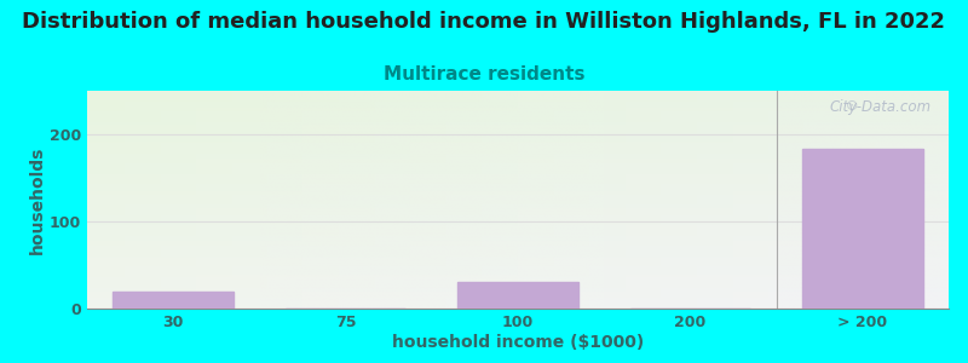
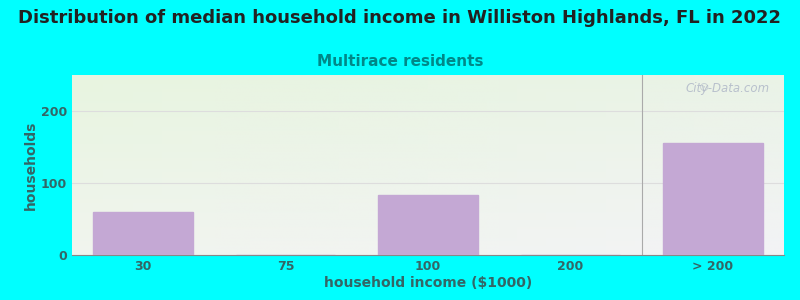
30: 20 -> 60
100: 30 -> 84
> 200: 183 -> 156
